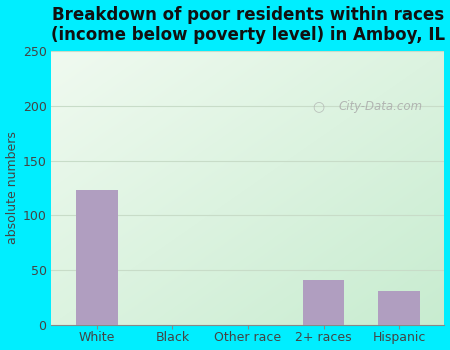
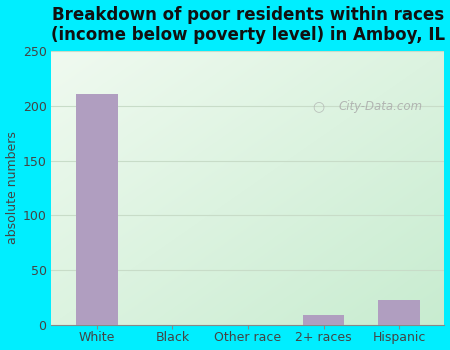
White: 123 -> 211
2+ races: 41 -> 9
Hispanic: 31 -> 22
